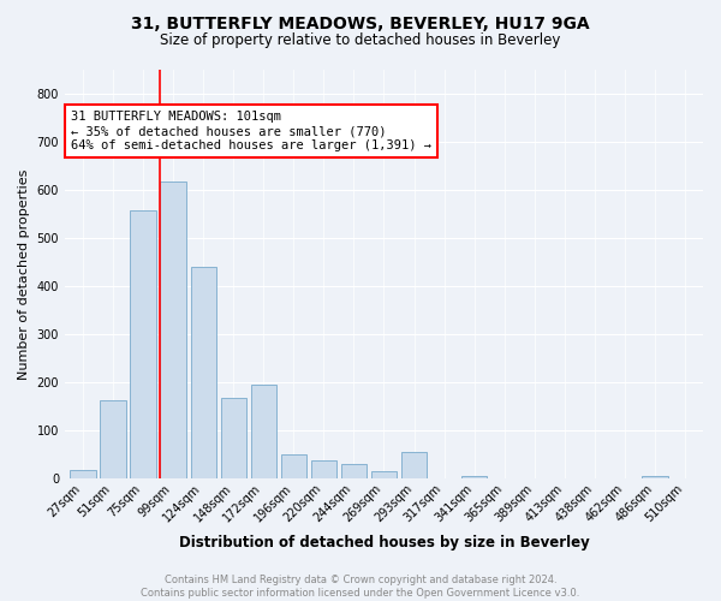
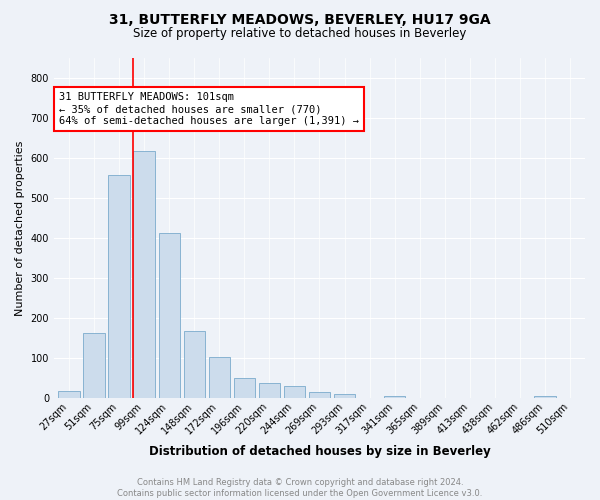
124sqm: 440 -> 413
172sqm: 195 -> 103
293sqm: 55 -> 10
